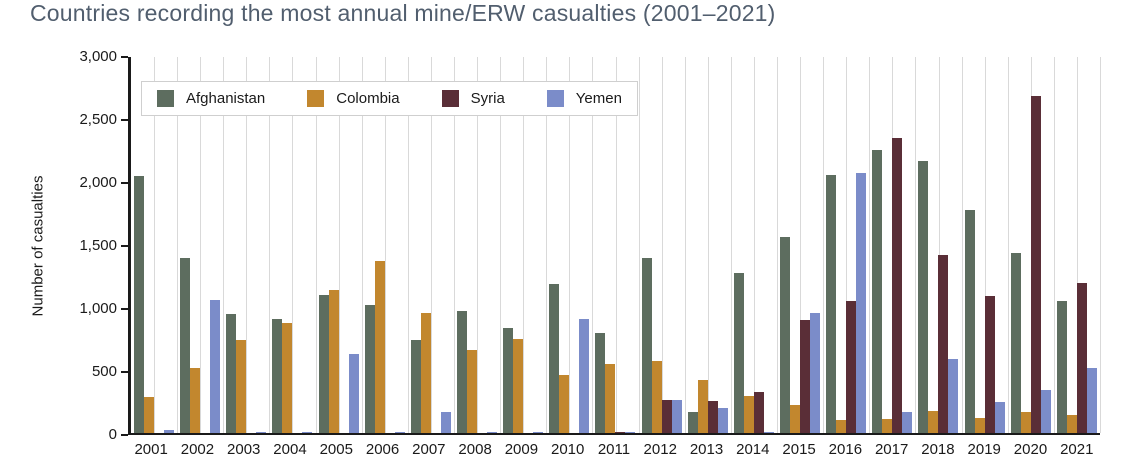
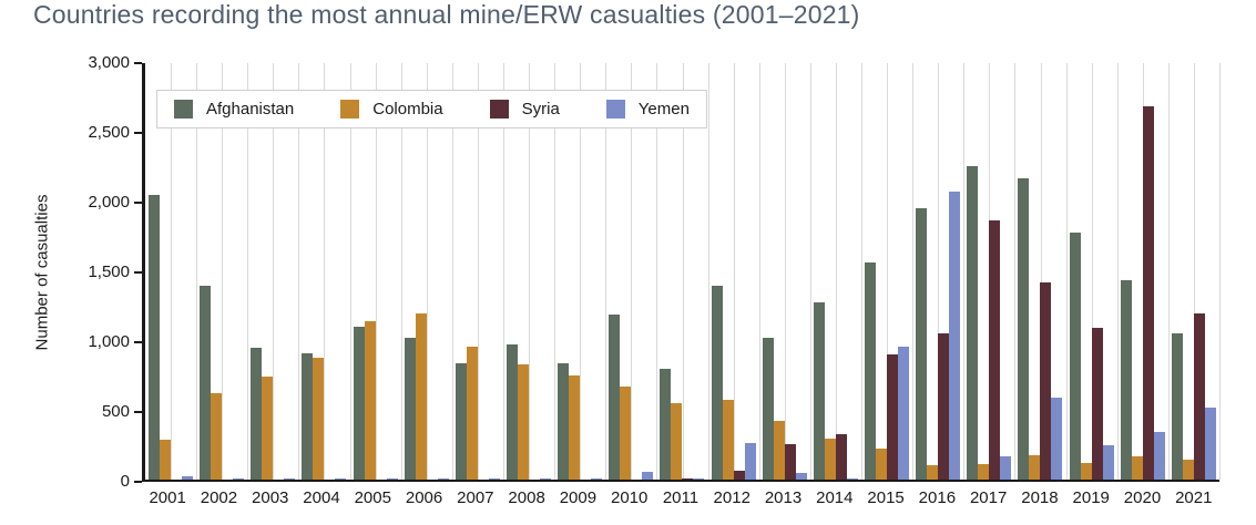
Colombia/2002: 520 -> 620
Yemen/2002: 1060 -> 10
Yemen/2005: 630 -> 10
Colombia/2006: 1370 -> 1200
Afghanistan/2007: 740 -> 840
Yemen/2007: 170 -> 10
Colombia/2008: 660 -> 830
Colombia/2010: 460 -> 670
Yemen/2010: 910 -> 60
Syria/2012: 260 -> 60
Afghanistan/2013: 170 -> 1020
Yemen/2013: 200 -> 50
Afghanistan/2016: 2060 -> 1960
Syria/2017: 2350 -> 1860
